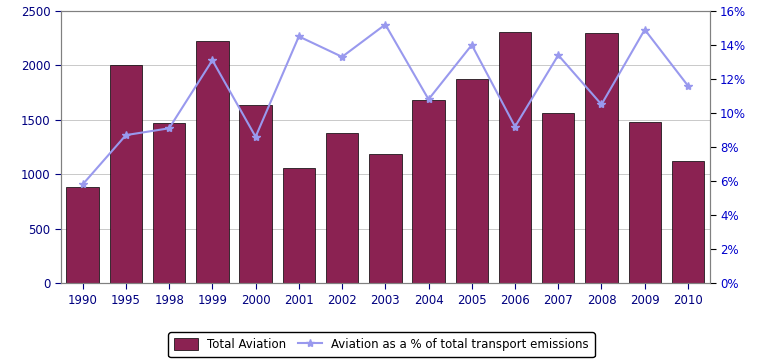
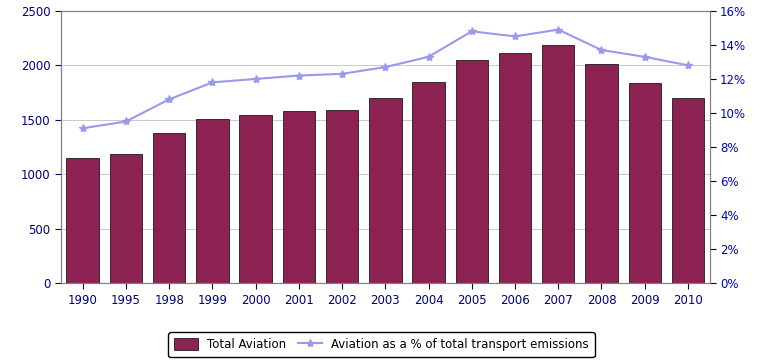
Total Aviation/1990: 880 -> 1150
Aviation as a % of total transport emissions/1990: 5.8% -> 9.1%
Total Aviation/1995: 2000 -> 1190
Aviation as a % of total transport emissions/1995: 8.7% -> 9.5%
Total Aviation/1998: 1470 -> 1380
Aviation as a % of total transport emissions/1998: 9.1% -> 10.8%
Total Aviation/1999: 2220 -> 1510
Aviation as a % of total transport emissions/1999: 13.1% -> 11.8%
Total Aviation/2000: 1640 -> 1540
Aviation as a % of total transport emissions/2000: 8.6% -> 12.0%
Total Aviation/2001: 1060 -> 1580
Aviation as a % of total transport emissions/2001: 14.5% -> 12.2%
Total Aviation/2002: 1380 -> 1590
Aviation as a % of total transport emissions/2002: 13.3% -> 12.3%
Total Aviation/2003: 1190 -> 1700
Aviation as a % of total transport emissions/2003: 15.2% -> 12.7%
Total Aviation/2004: 1680 -> 1850
Aviation as a % of total transport emissions/2004: 10.8% -> 13.3%
Total Aviation/2005: 1870 -> 2050
Aviation as a % of total transport emissions/2005: 14.0% -> 14.8%
Total Aviation/2006: 2310 -> 2110
Aviation as a % of total transport emissions/2006: 9.2% -> 14.5%
Total Aviation/2007: 1560 -> 2190
Aviation as a % of total transport emissions/2007: 13.4% -> 14.9%
Total Aviation/2008: 2300 -> 2010
Aviation as a % of total transport emissions/2008: 10.5% -> 13.7%
Total Aviation/2009: 1480 -> 1840
Aviation as a % of total transport emissions/2009: 14.9% -> 13.3%
Total Aviation/2010: 1120 -> 1700
Aviation as a % of total transport emissions/2010: 11.6% -> 12.8%
